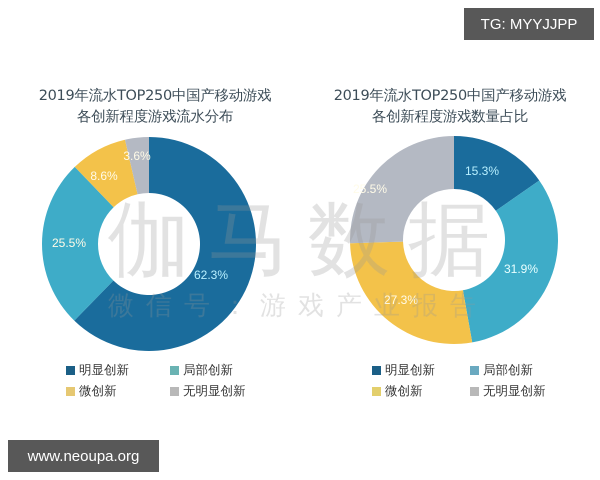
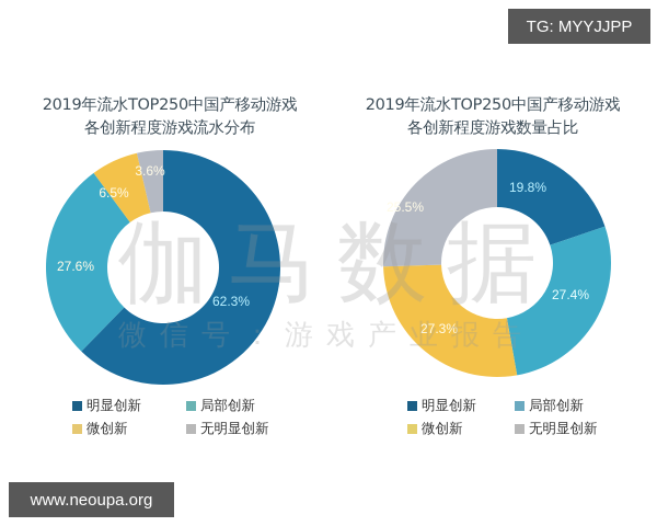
2019年流水TOP250中国产移动游戏各创新程度游戏流水分布/局部创新: 25.5% -> 27.6%
2019年流水TOP250中国产移动游戏各创新程度游戏流水分布/微创新: 8.6% -> 6.5%
2019年流水TOP250中国产移动游戏各创新程度游戏数量占比/明显创新: 15.3% -> 19.8%
2019年流水TOP250中国产移动游戏各创新程度游戏数量占比/局部创新: 31.9% -> 27.4%
